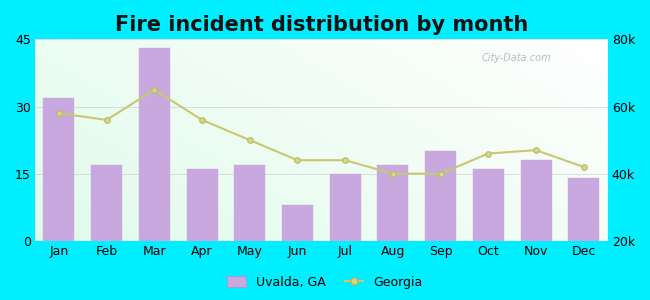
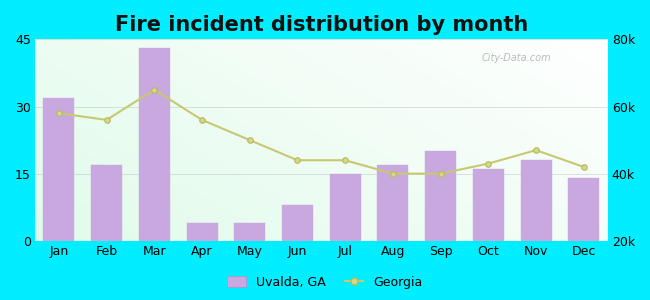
Uvalda, GA/Apr: 16 -> 4
Uvalda, GA/May: 17 -> 4
Georgia/Oct: 46k -> 43k
